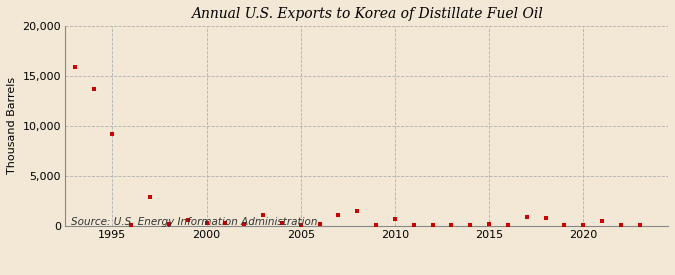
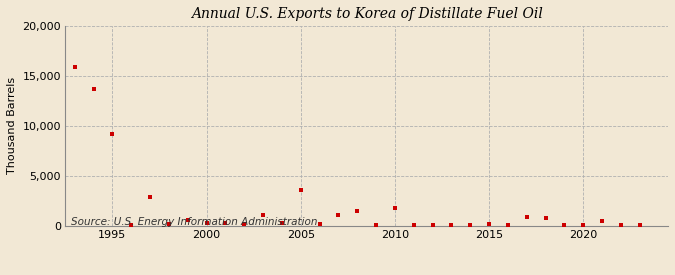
2005: 100 -> 3,600
2010: 700 -> 1,800
